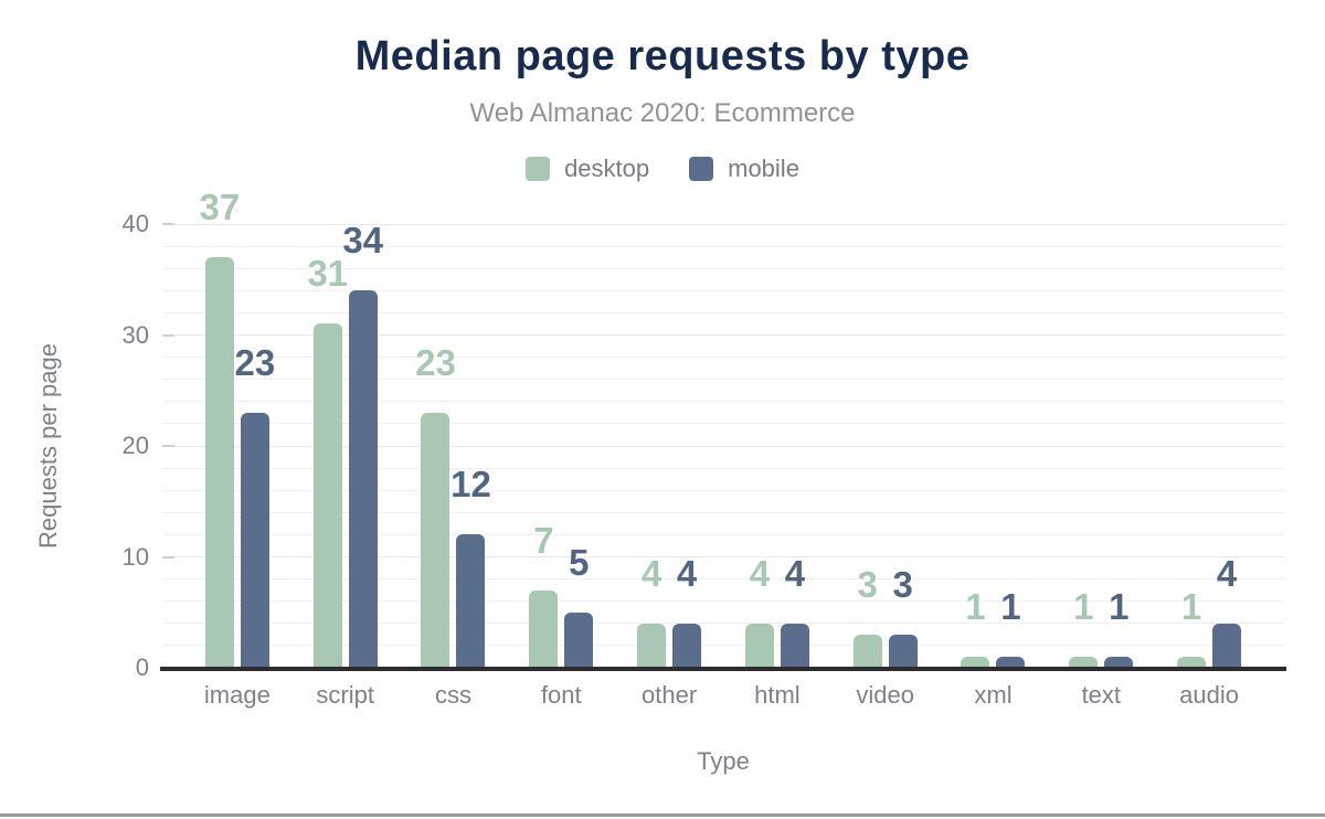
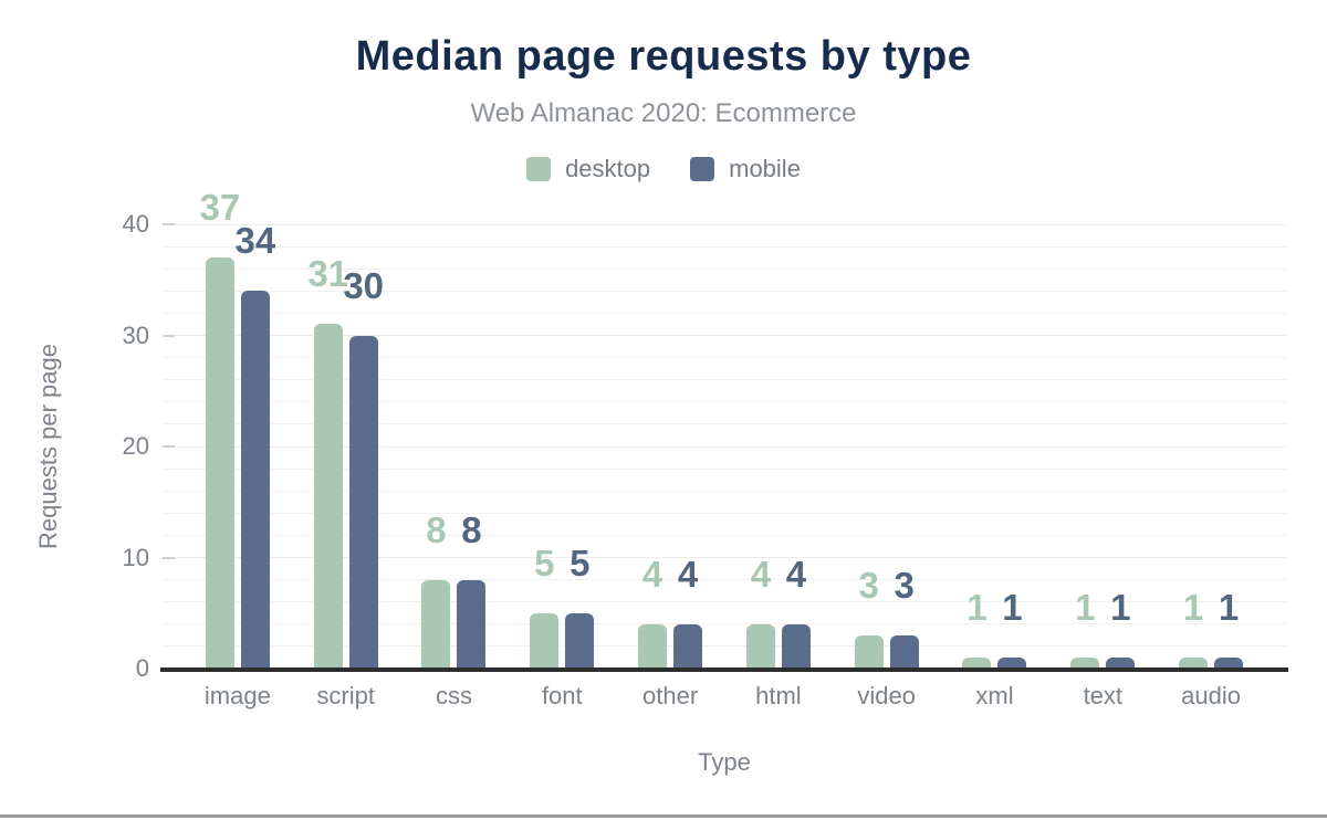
mobile/image: 23 -> 34
mobile/script: 34 -> 30
desktop/css: 23 -> 8
mobile/css: 12 -> 8
desktop/font: 7 -> 5
mobile/audio: 4 -> 1
